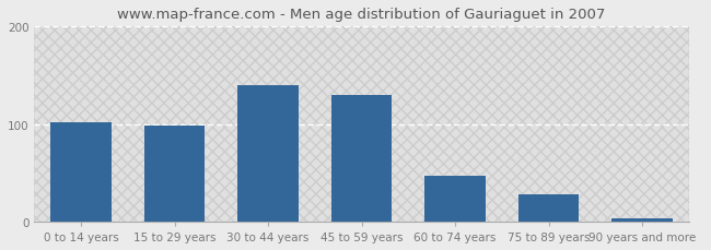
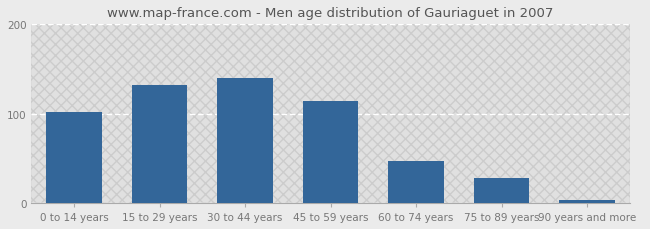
15 to 29 years: 98 -> 132
45 to 59 years: 130 -> 114
